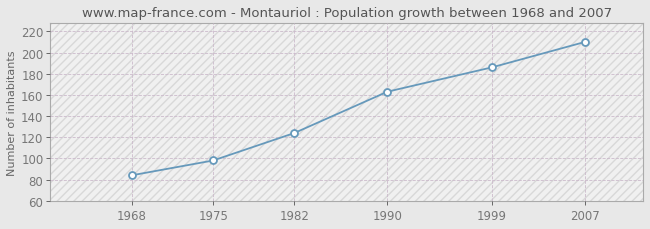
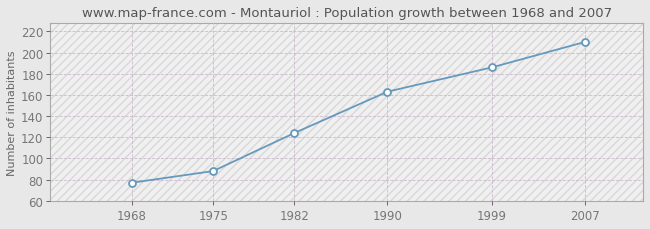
1968: 84 -> 77
1975: 98 -> 88
